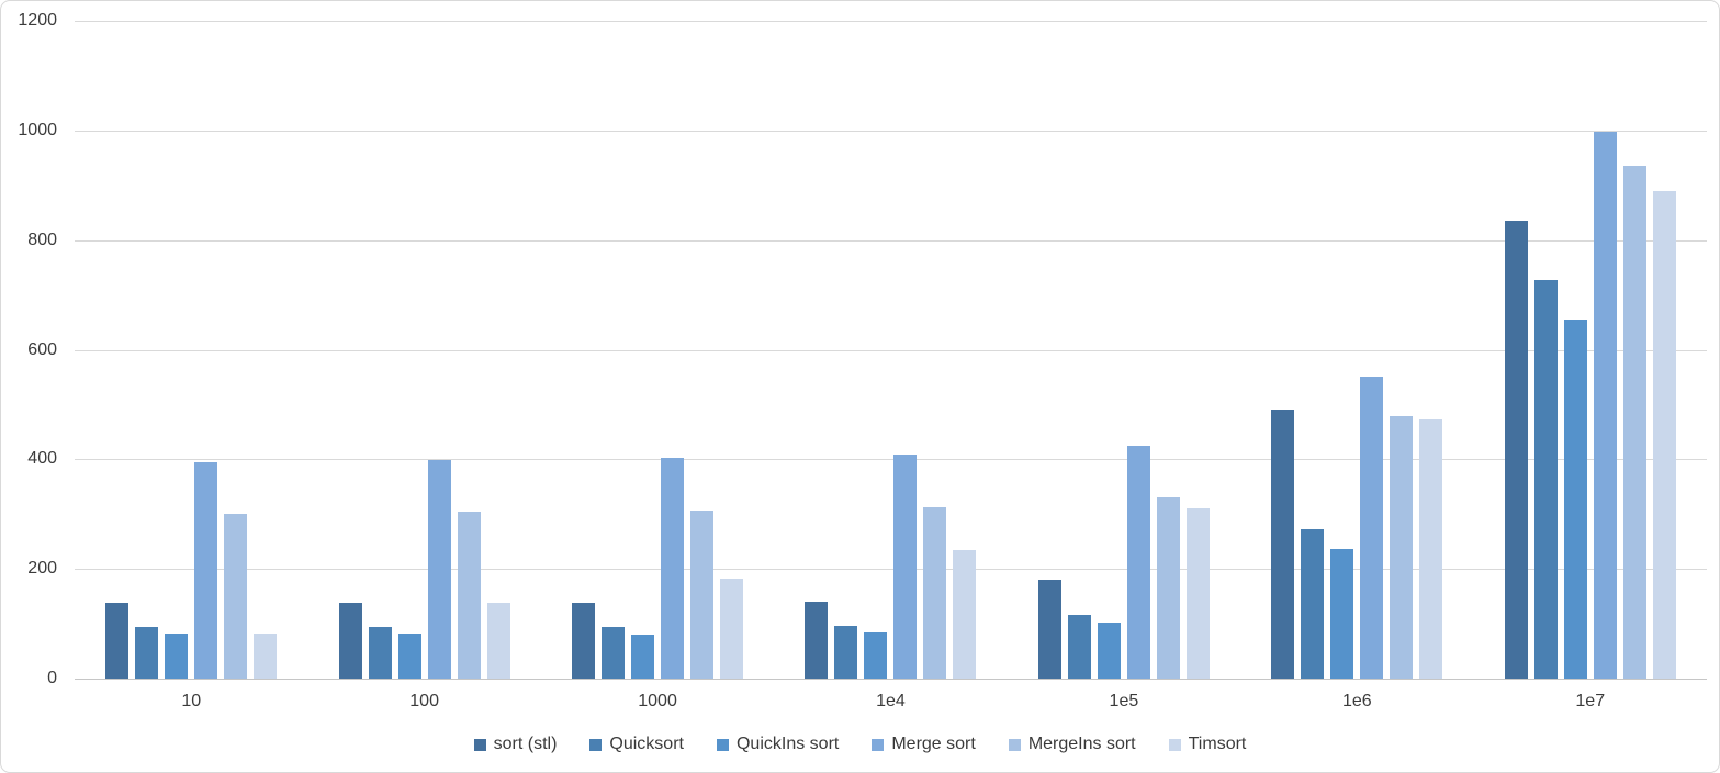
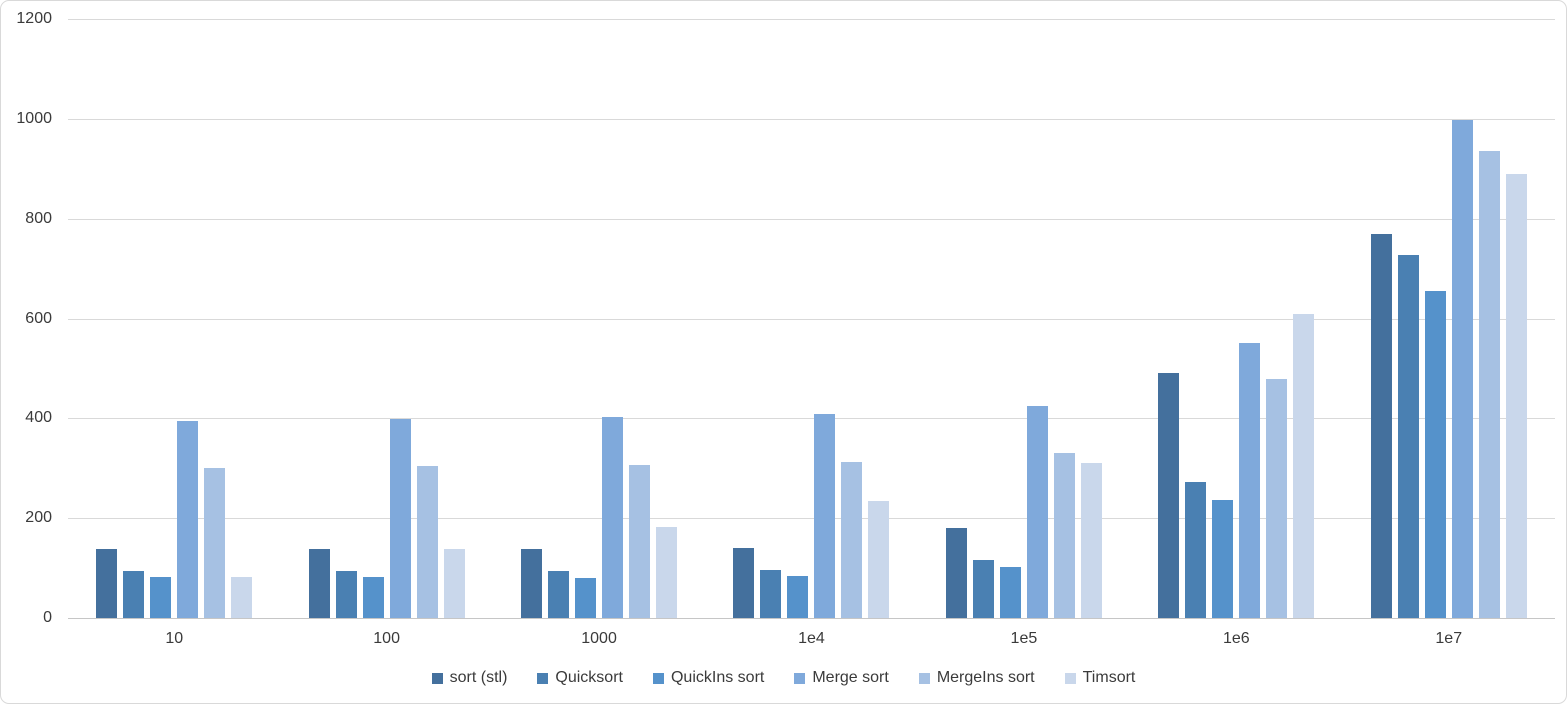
Timsort/1e6: 470 -> 610
sort (stl)/1e7: 840 -> 770
